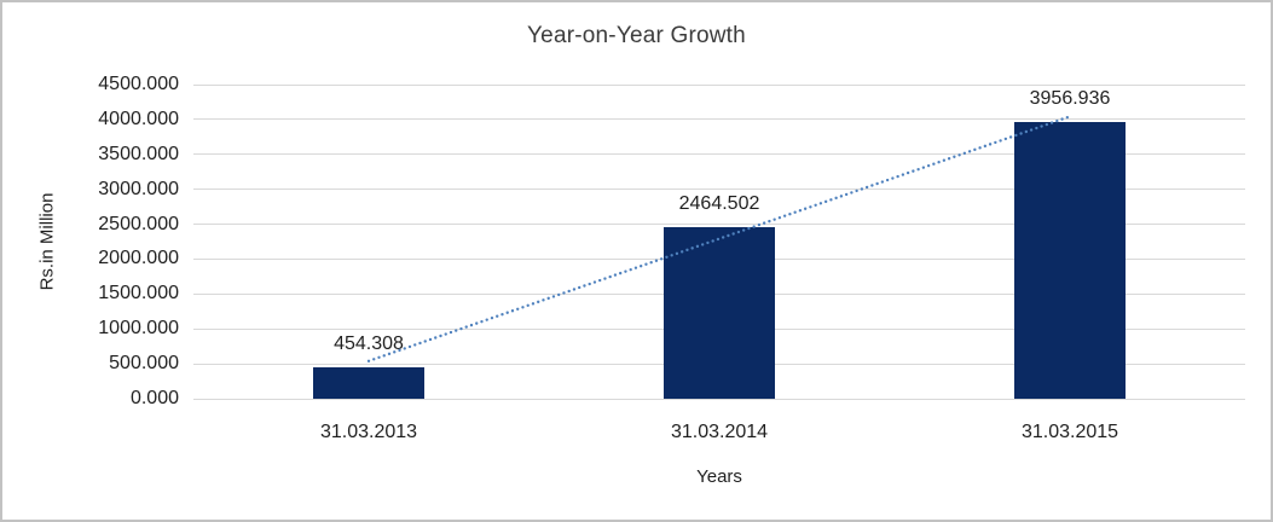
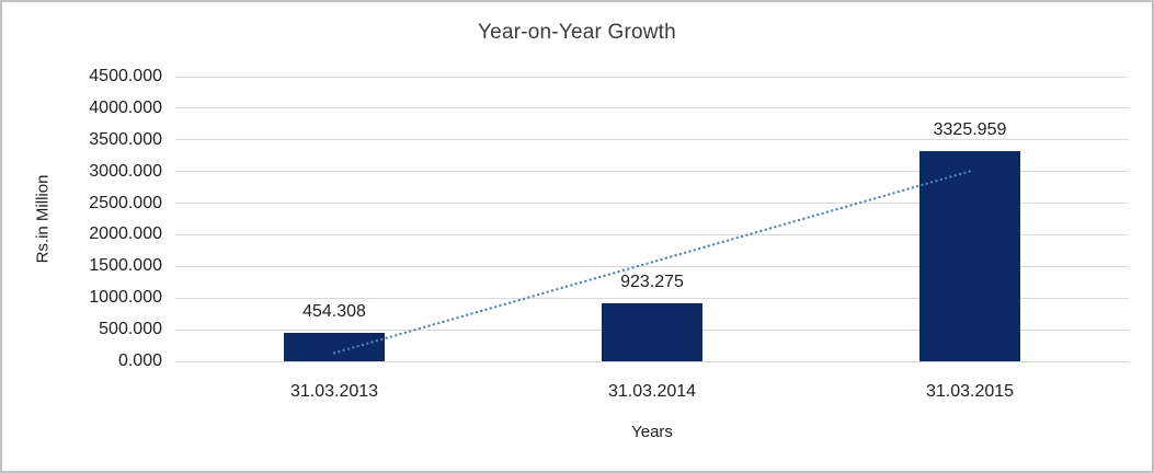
31.03.2014: 2464.502 -> 923.275
31.03.2015: 3956.936 -> 3325.959
